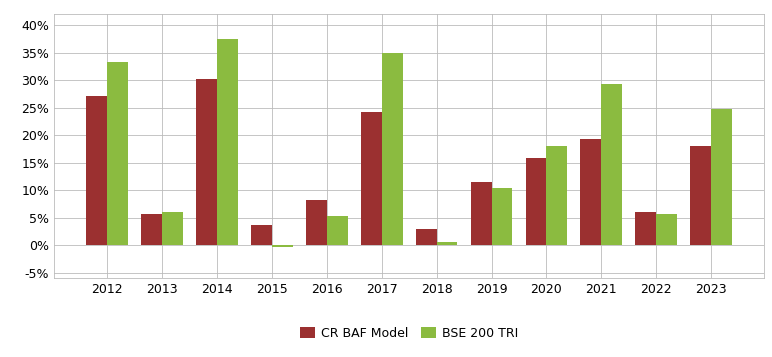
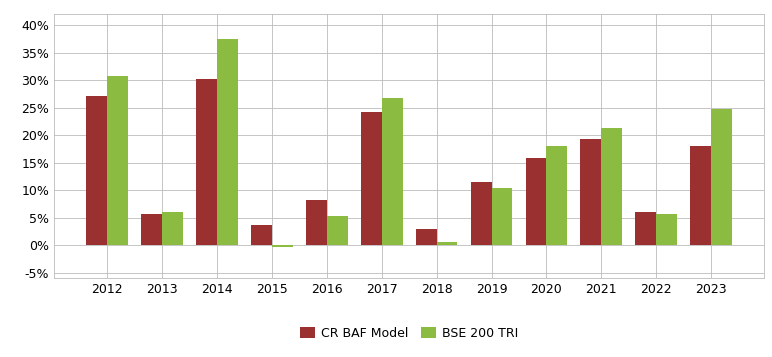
BSE 200 TRI/2012: 33.3% -> 30.8%
BSE 200 TRI/2017: 35.0% -> 26.8%
BSE 200 TRI/2021: 29.3% -> 21.4%
